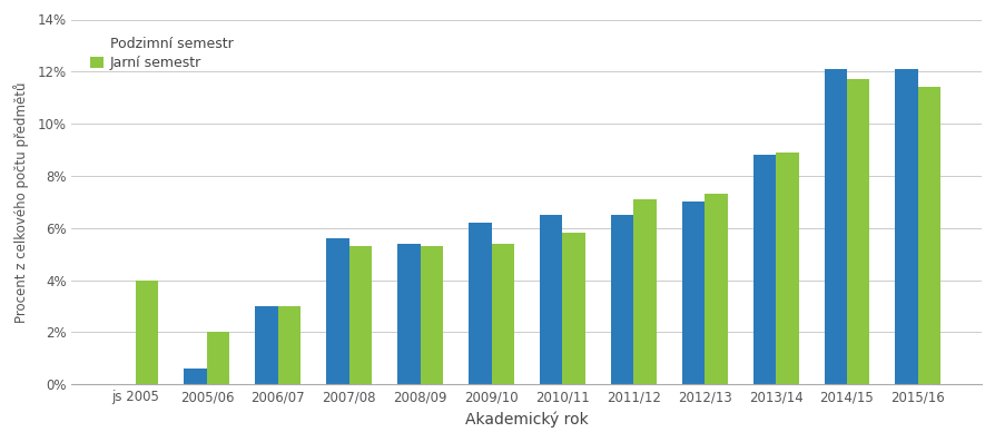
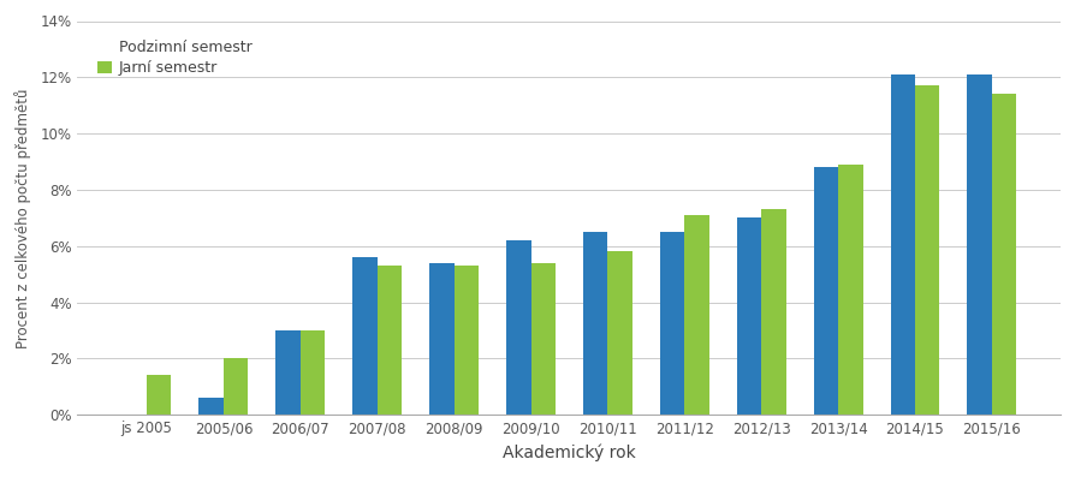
Jarní semestr/js 2005: 4.0% -> 1.4%
